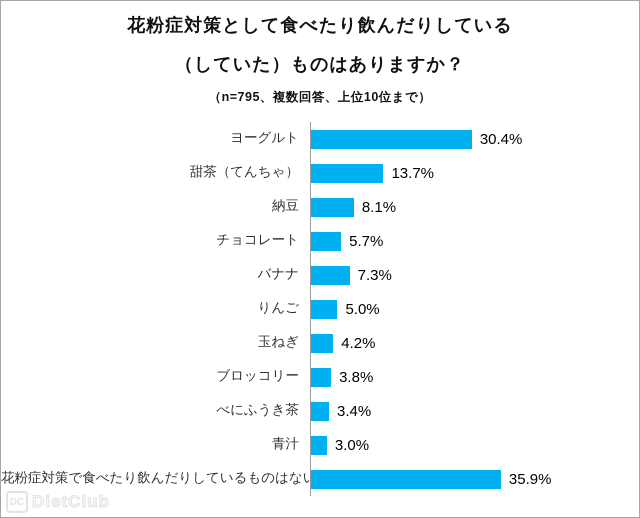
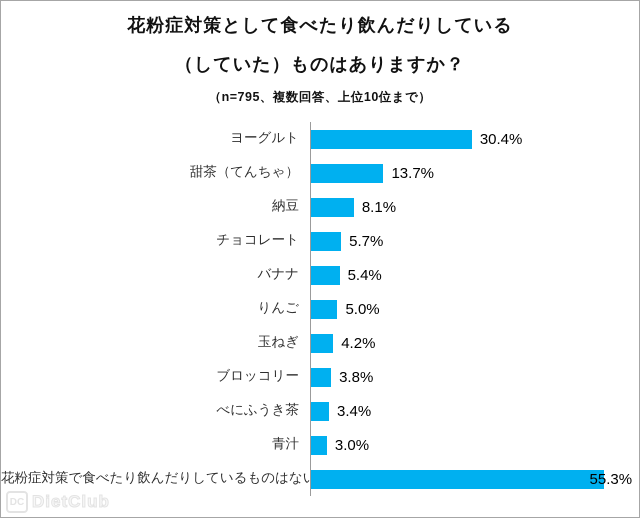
バナナ: 7.3% -> 5.4%
花粉症対策で食べたり飲んだりしているものはない: 35.9% -> 55.3%
